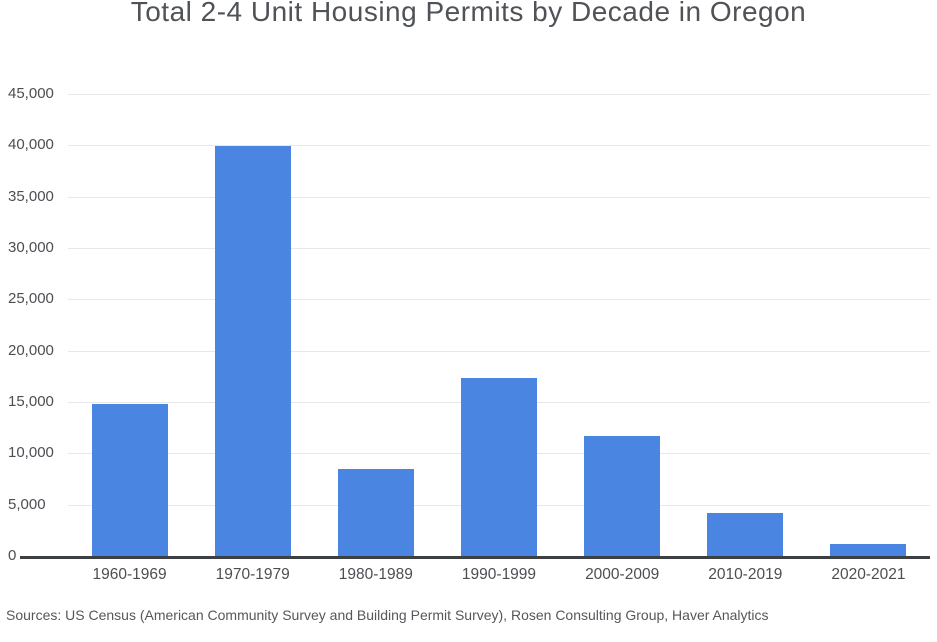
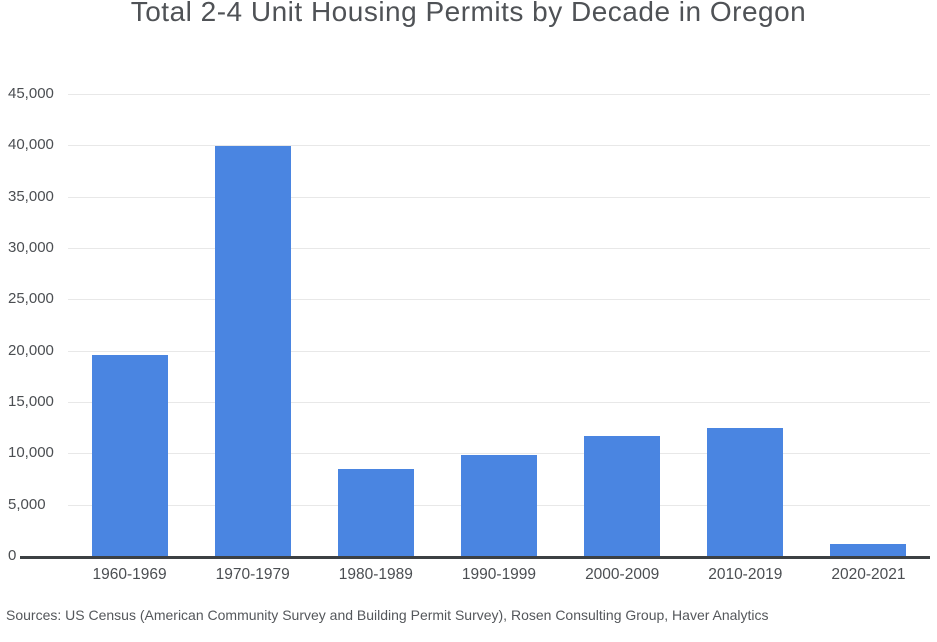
1960-1969: 14900 -> 19700
1990-1999: 17400 -> 9900
2010-2019: 4300 -> 12600
